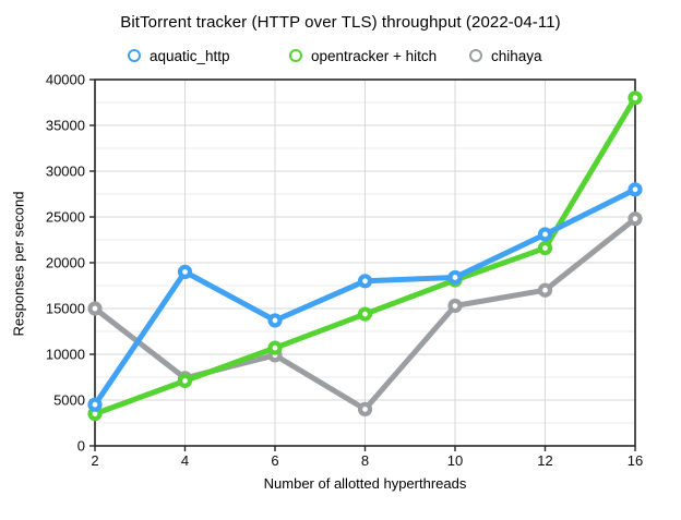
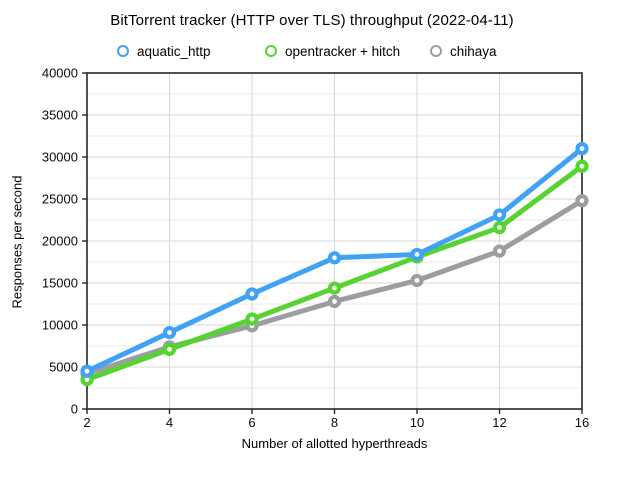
chihaya/2: 15000 -> 4000
aquatic_http/4: 19000 -> 9000
chihaya/8: 4000 -> 13000
chihaya/12: 17000 -> 19000
opentracker + hitch/16: 38000 -> 29000
aquatic_http/16: 28000 -> 31000
